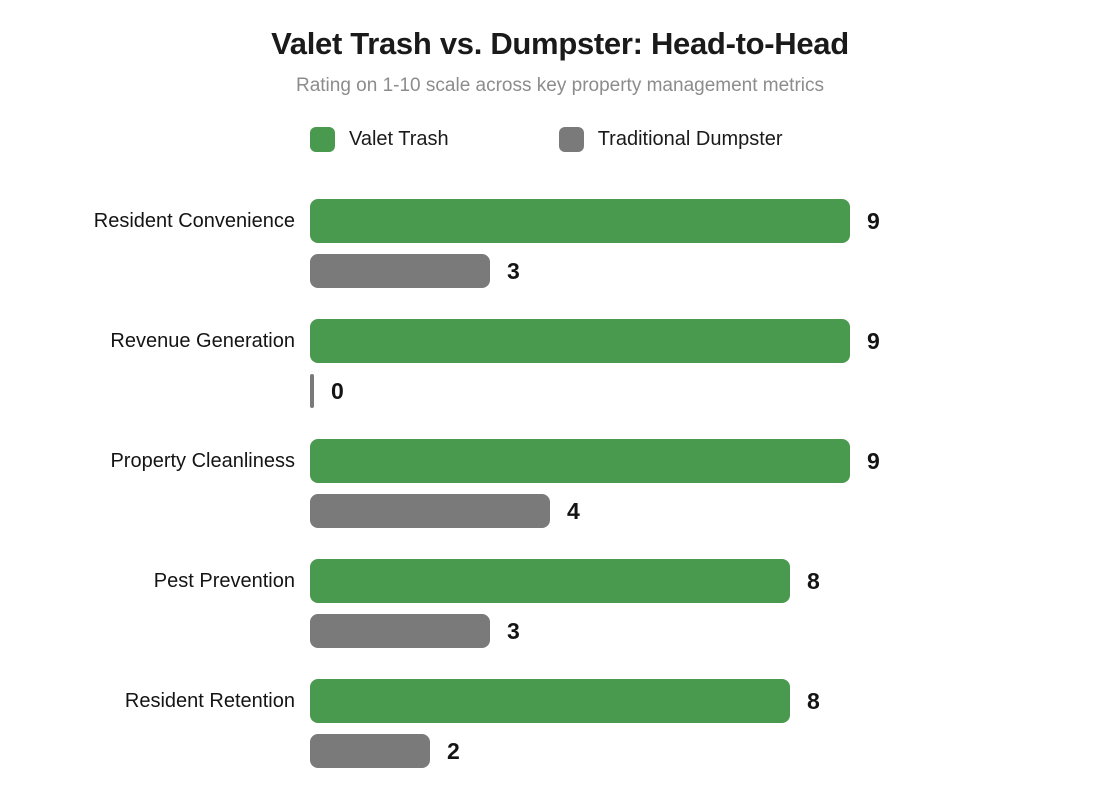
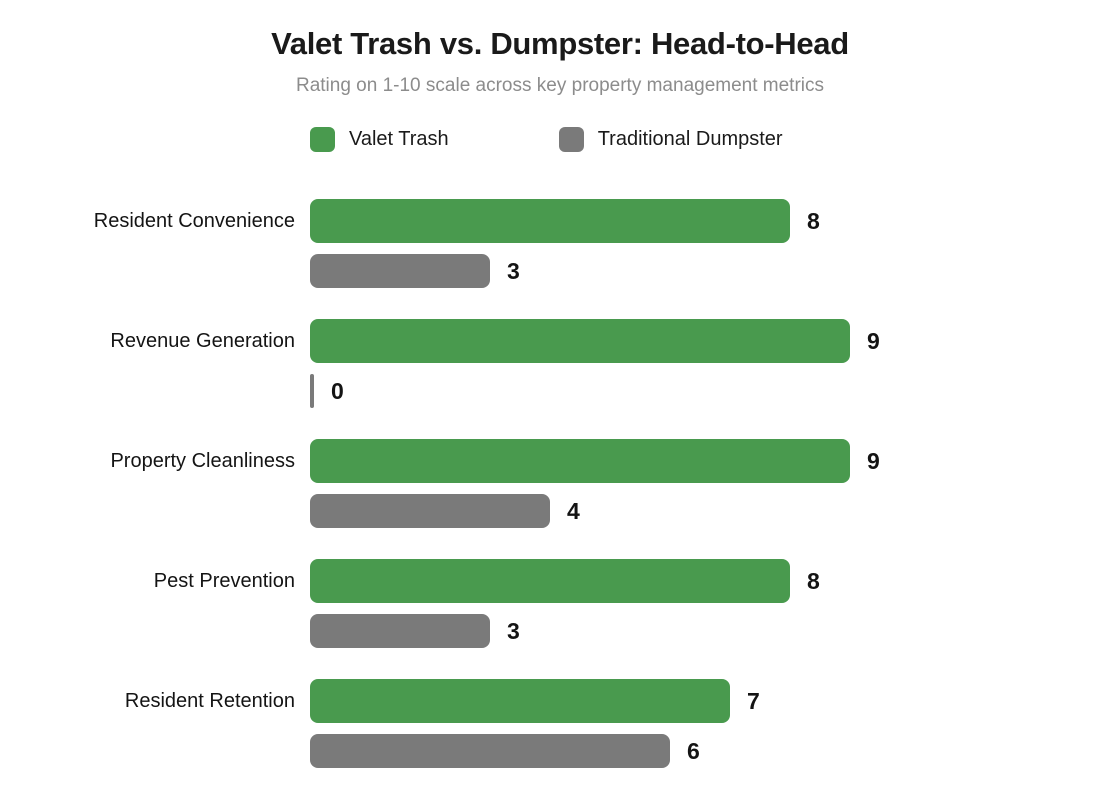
Valet Trash/Resident Convenience: 9 -> 8
Valet Trash/Resident Retention: 8 -> 7
Traditional Dumpster/Resident Retention: 2 -> 6
